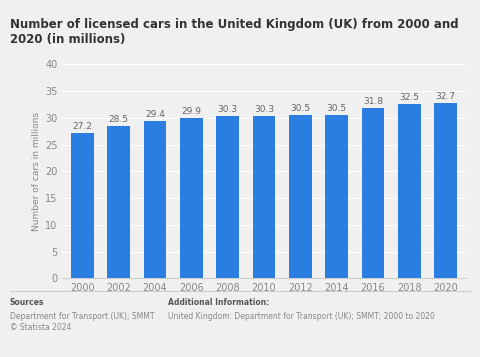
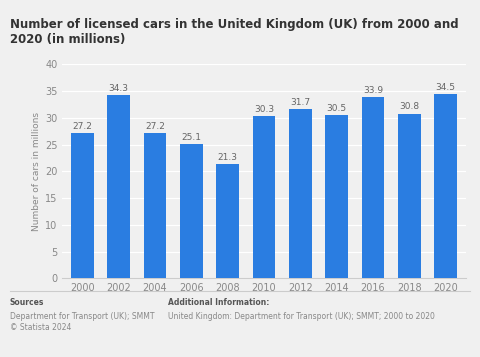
2002: 28.5 -> 34.3
2004: 29.4 -> 27.2
2006: 29.9 -> 25.1
2008: 30.3 -> 21.3
2012: 30.5 -> 31.7
2016: 31.8 -> 33.9
2018: 32.5 -> 30.8
2020: 32.7 -> 34.5
